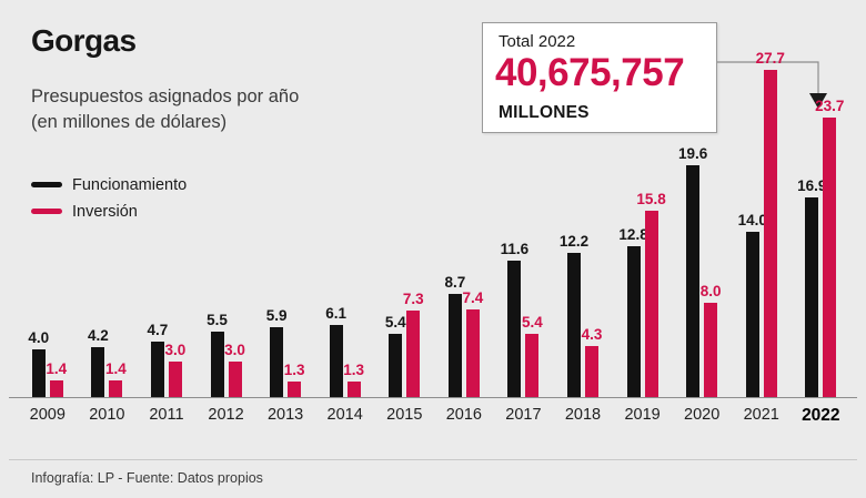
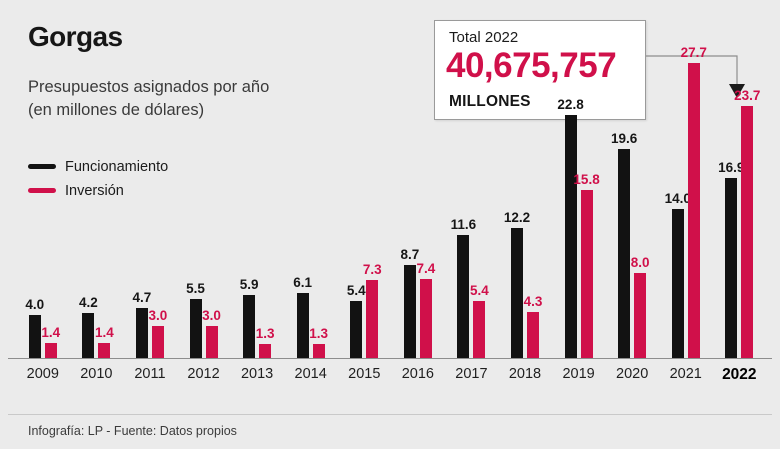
Funcionamiento/2019: 12.8 -> 22.8
